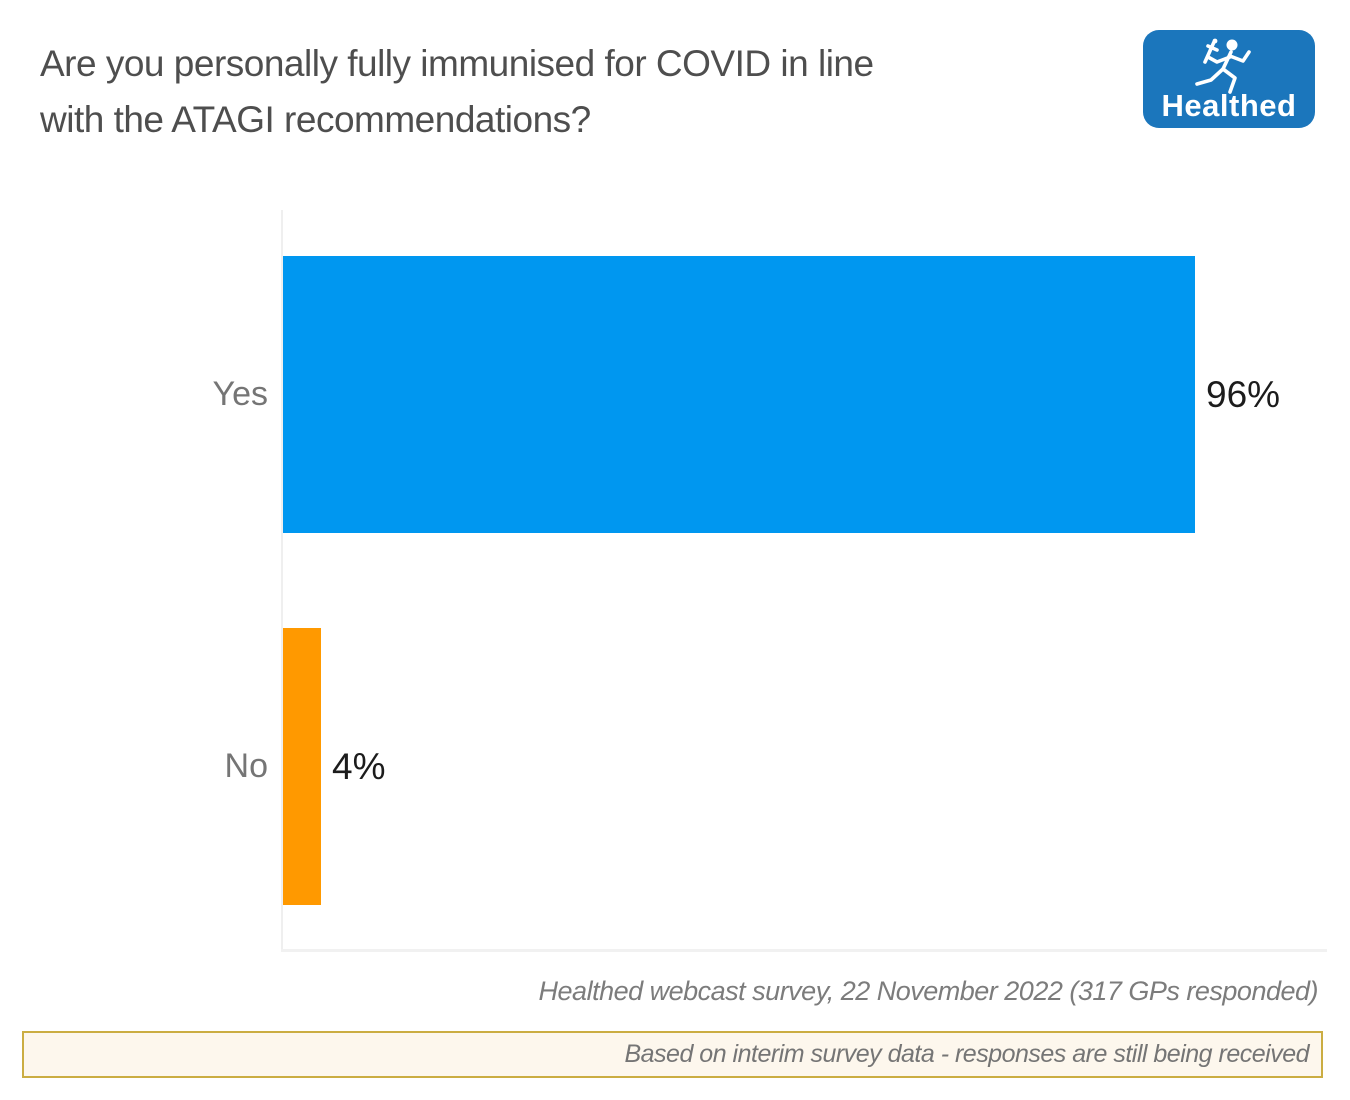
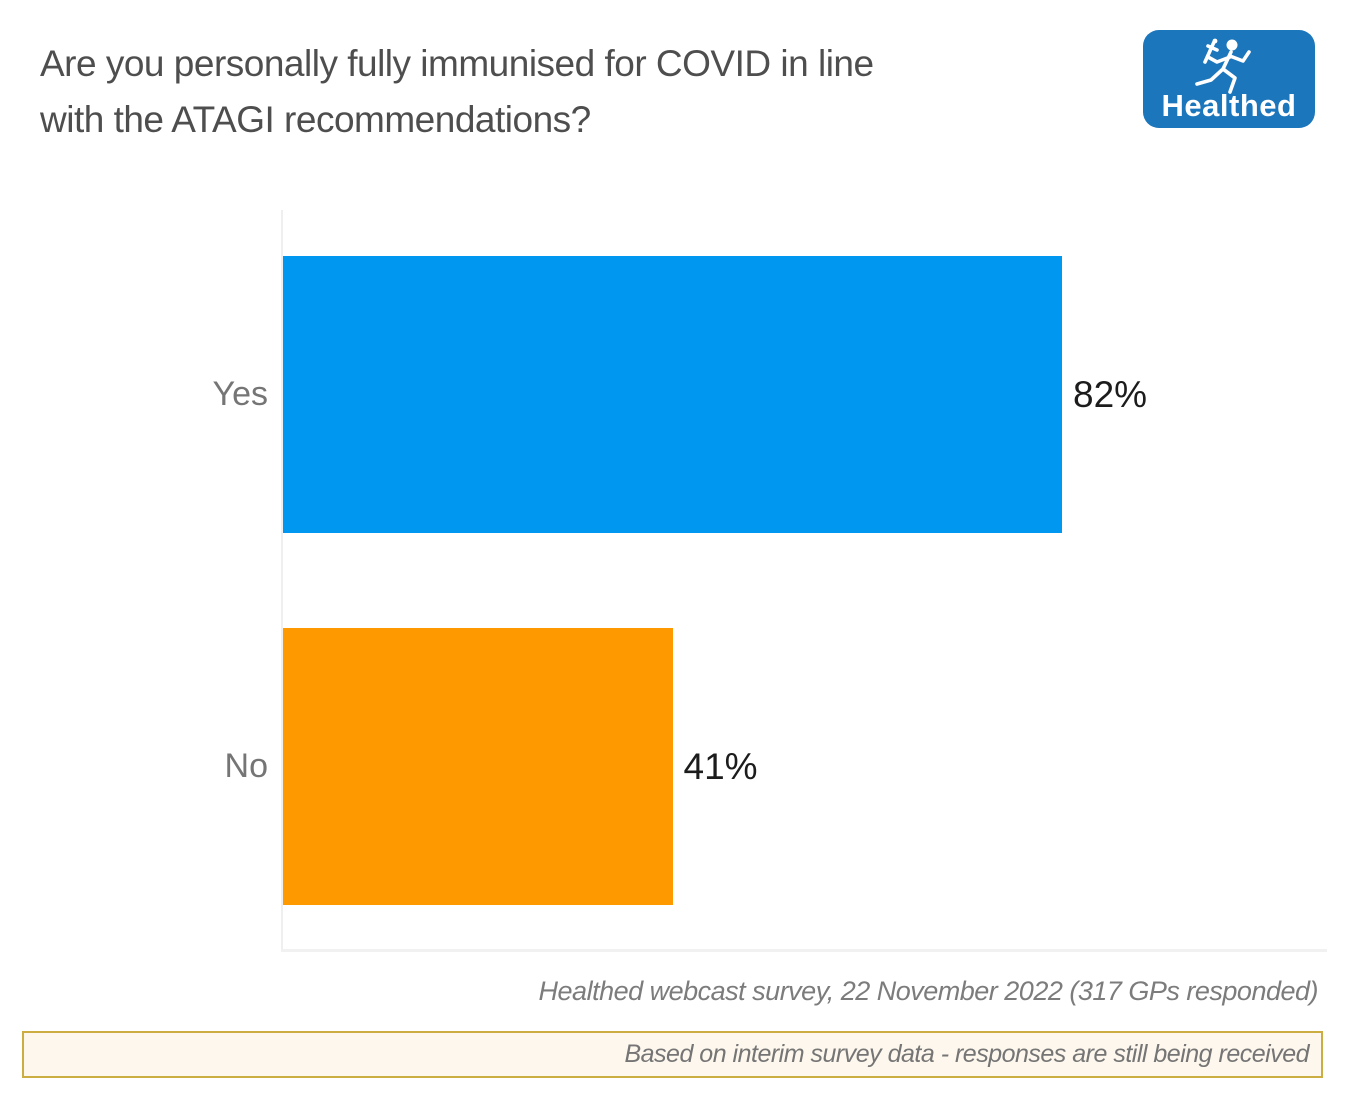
Yes: 96% -> 82%
No: 4% -> 41%
